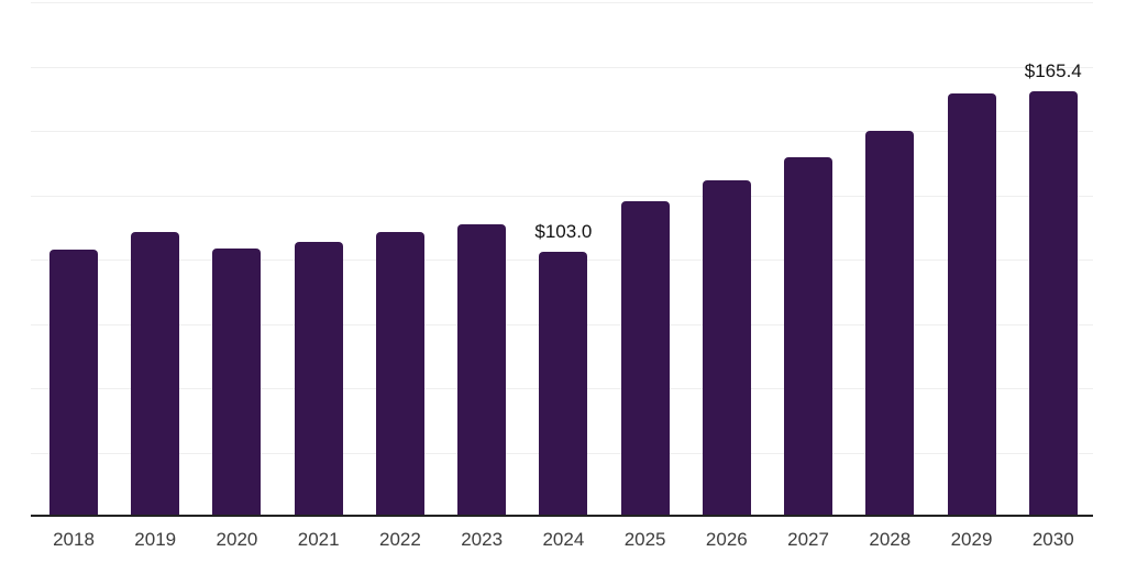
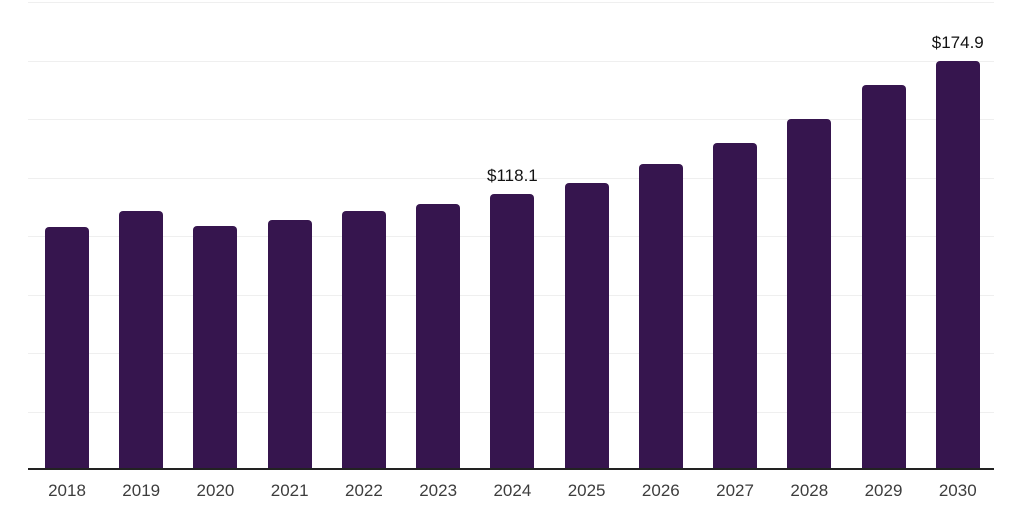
2024: $103.0 -> $118.1
2030: $165.4 -> $174.9
